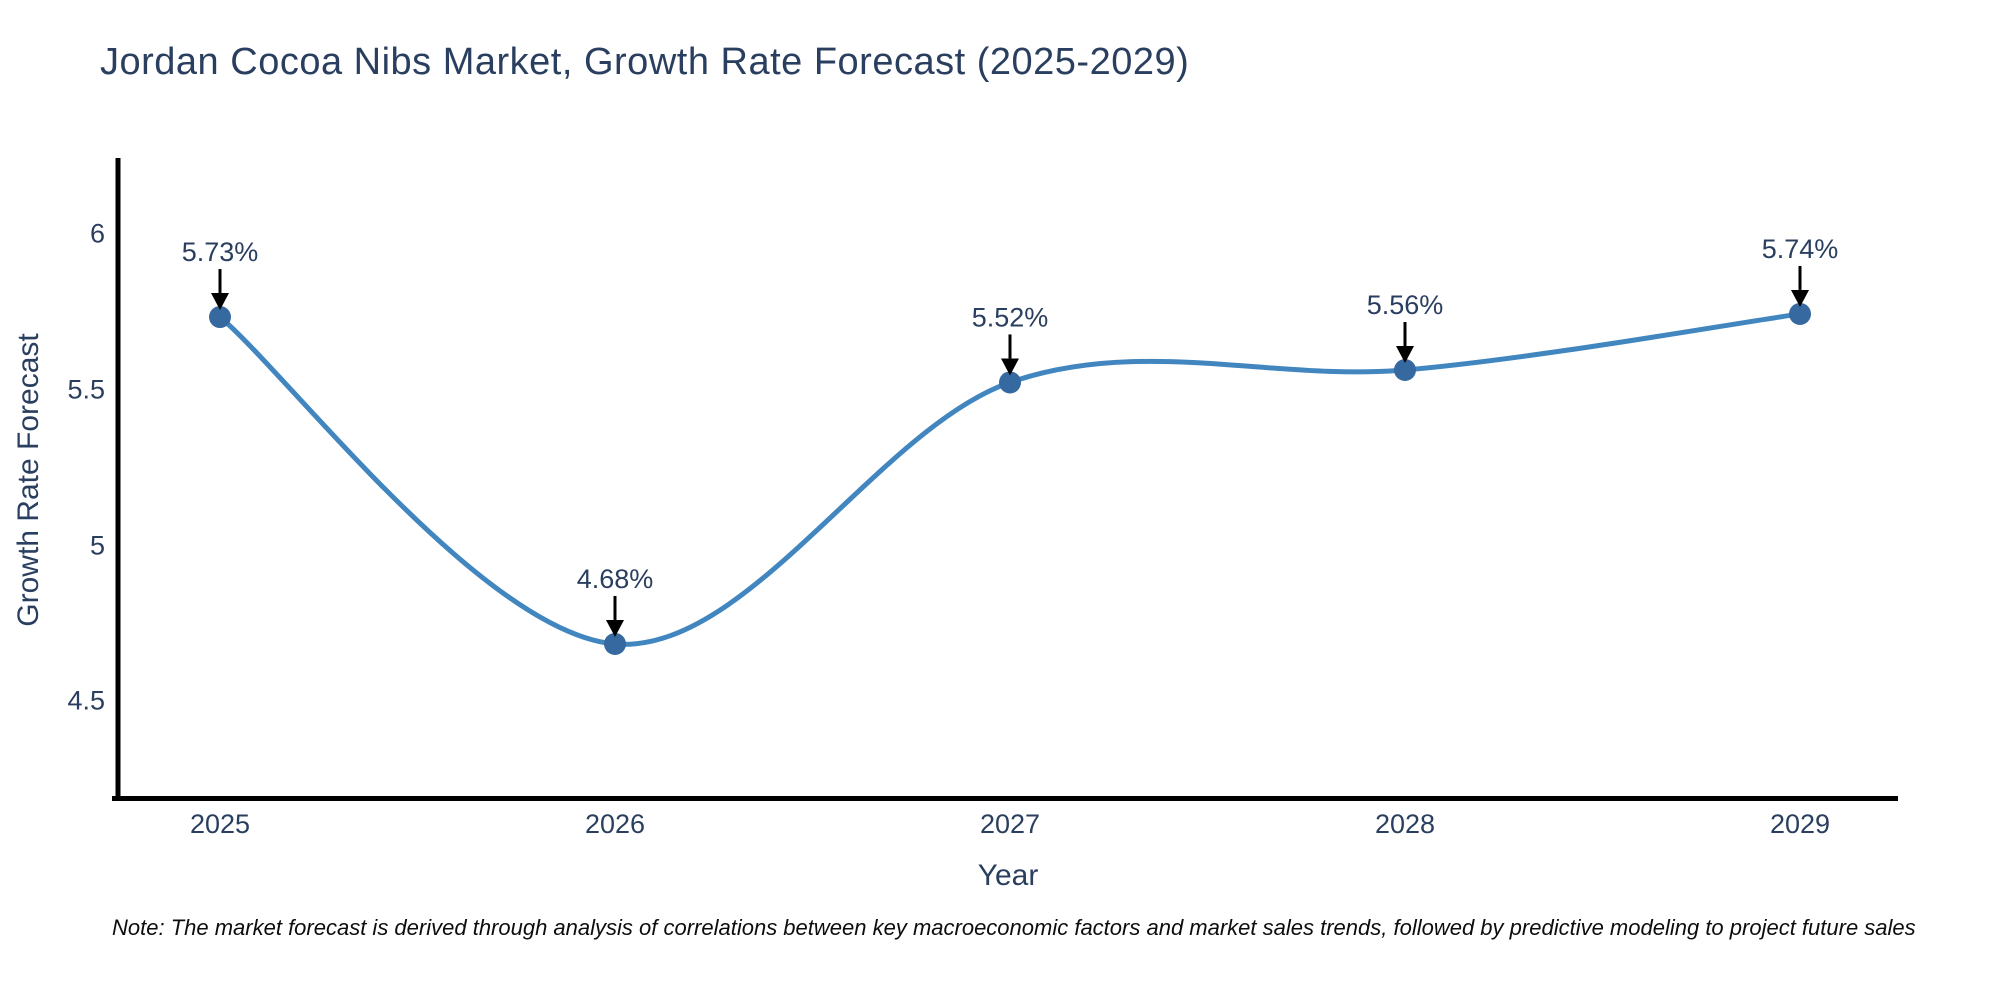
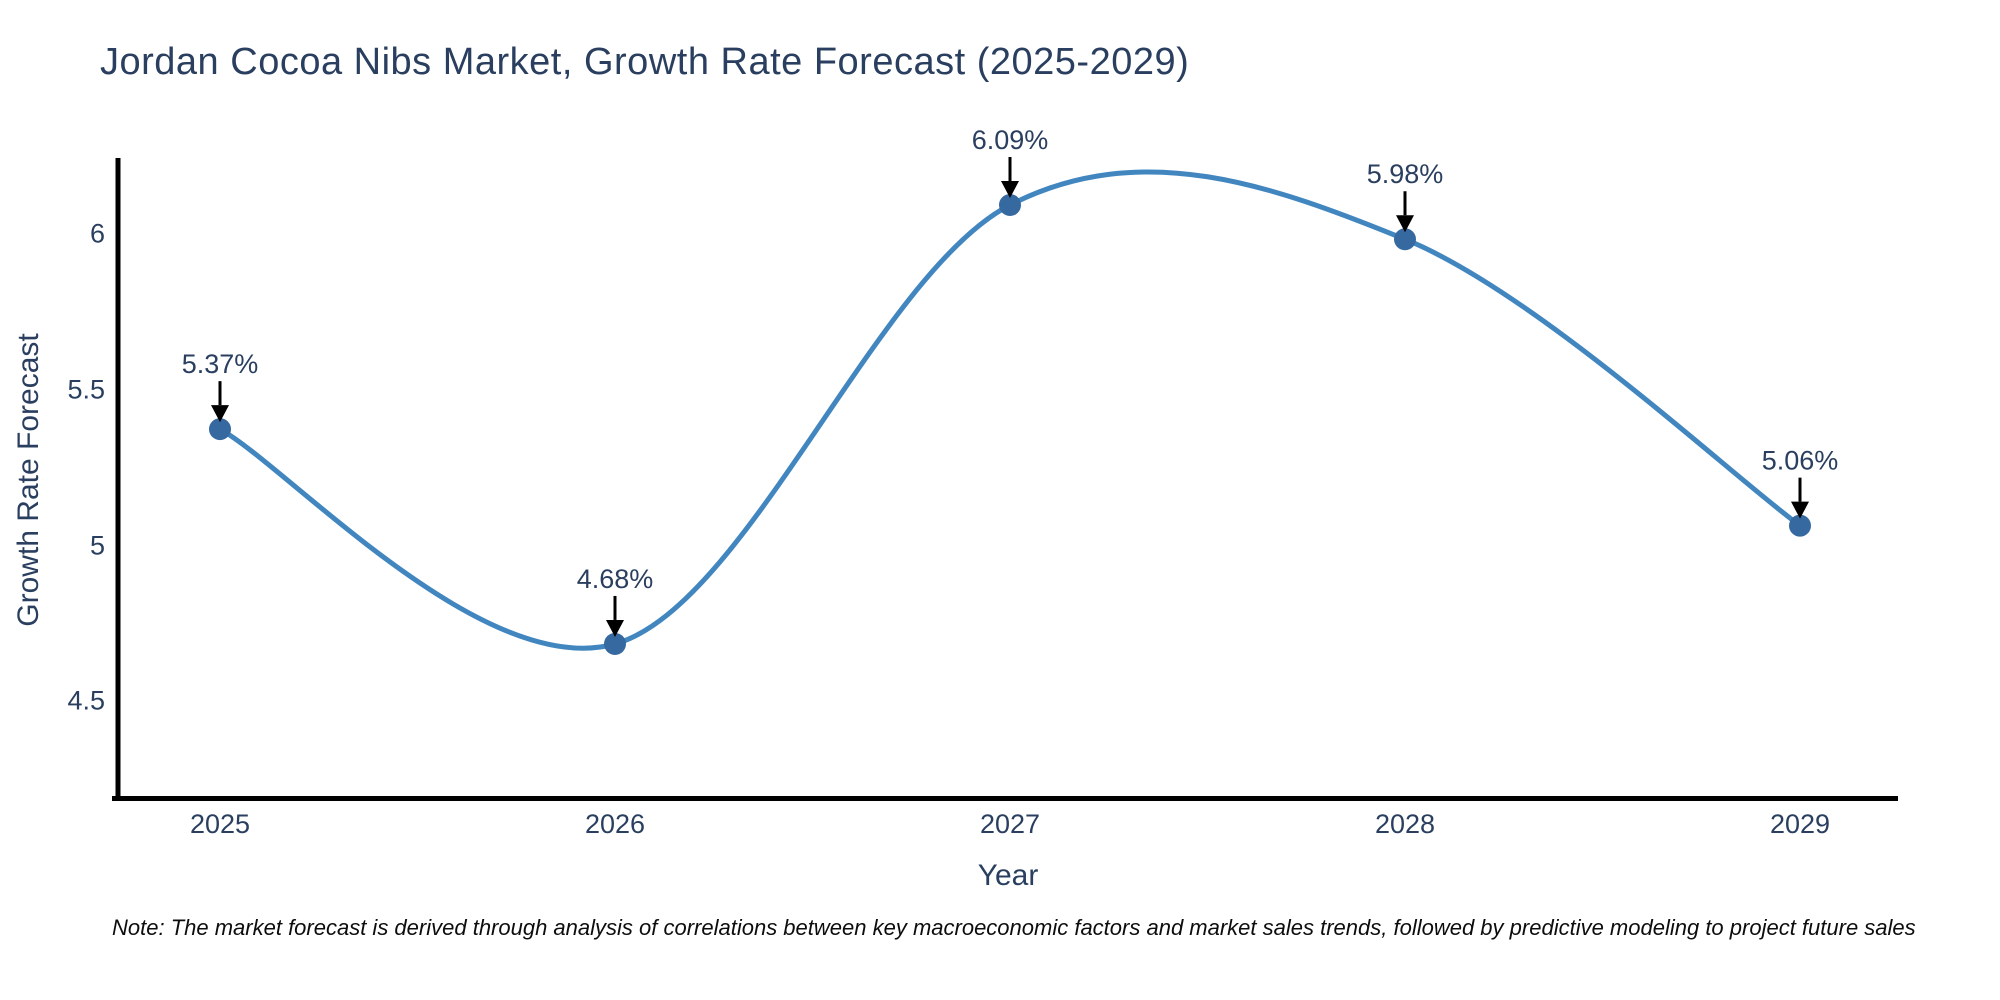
2025: 5.73% -> 5.37%
2027: 5.52% -> 6.09%
2028: 5.56% -> 5.98%
2029: 5.74% -> 5.06%
